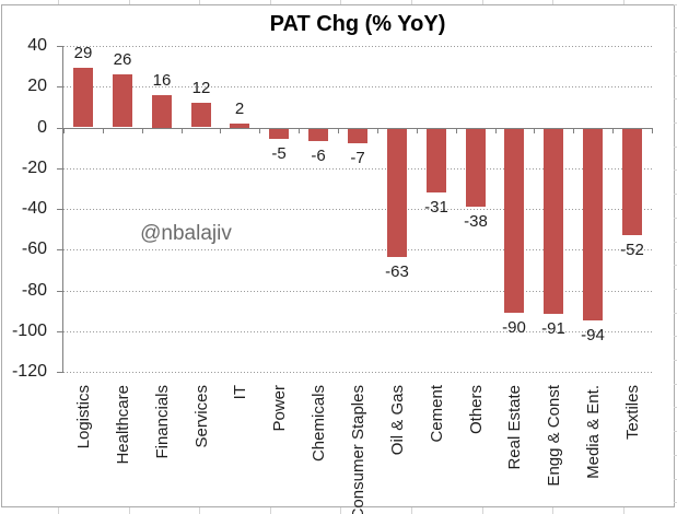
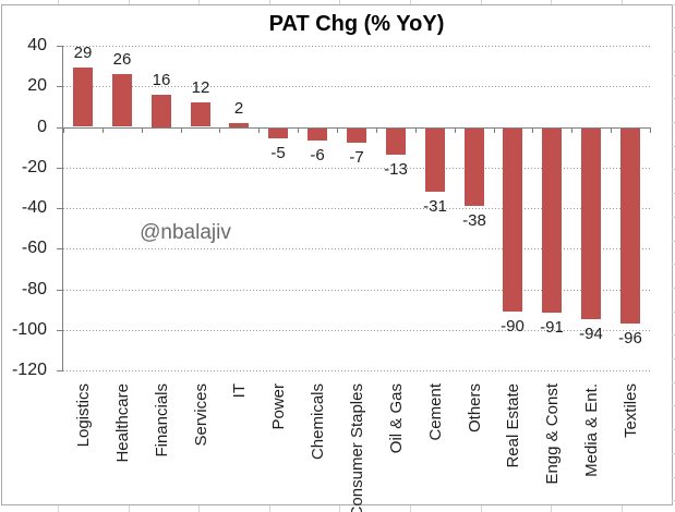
Oil & Gas: -63 -> -13
Textiles: -52 -> -96
